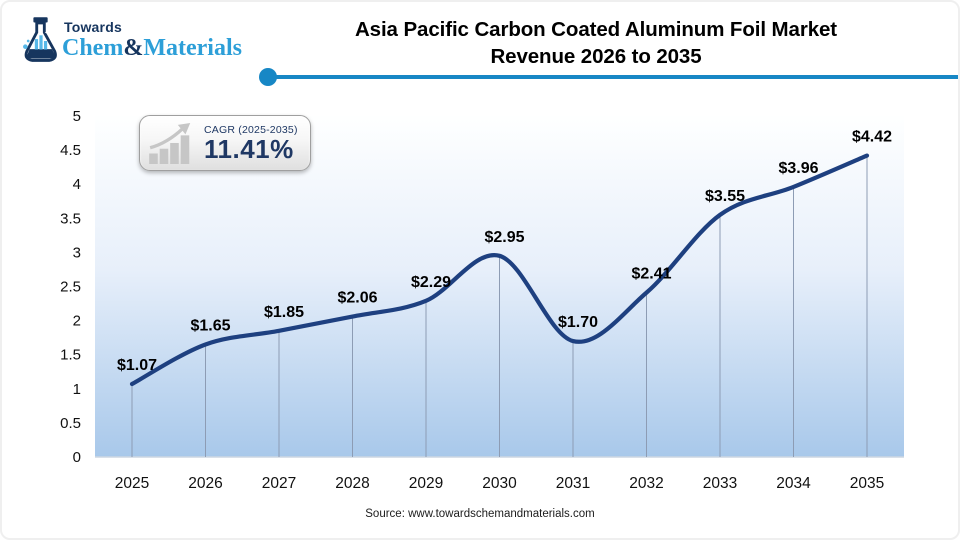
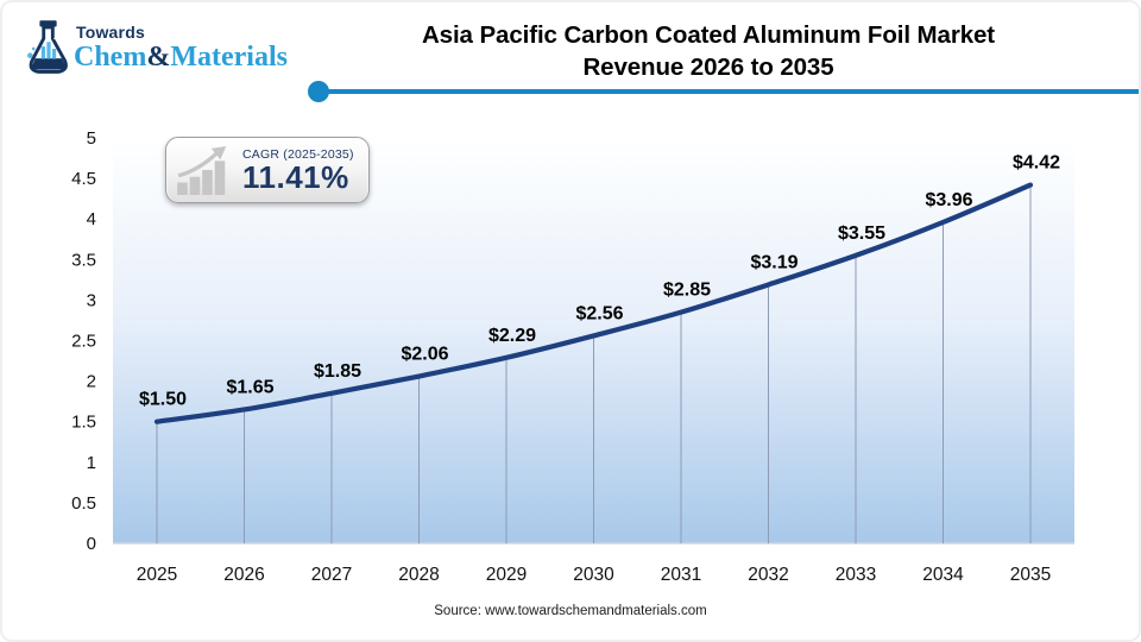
2025: $1.07 -> $1.50
2030: $2.95 -> $2.56
2031: $1.70 -> $2.85
2032: $2.41 -> $3.19
